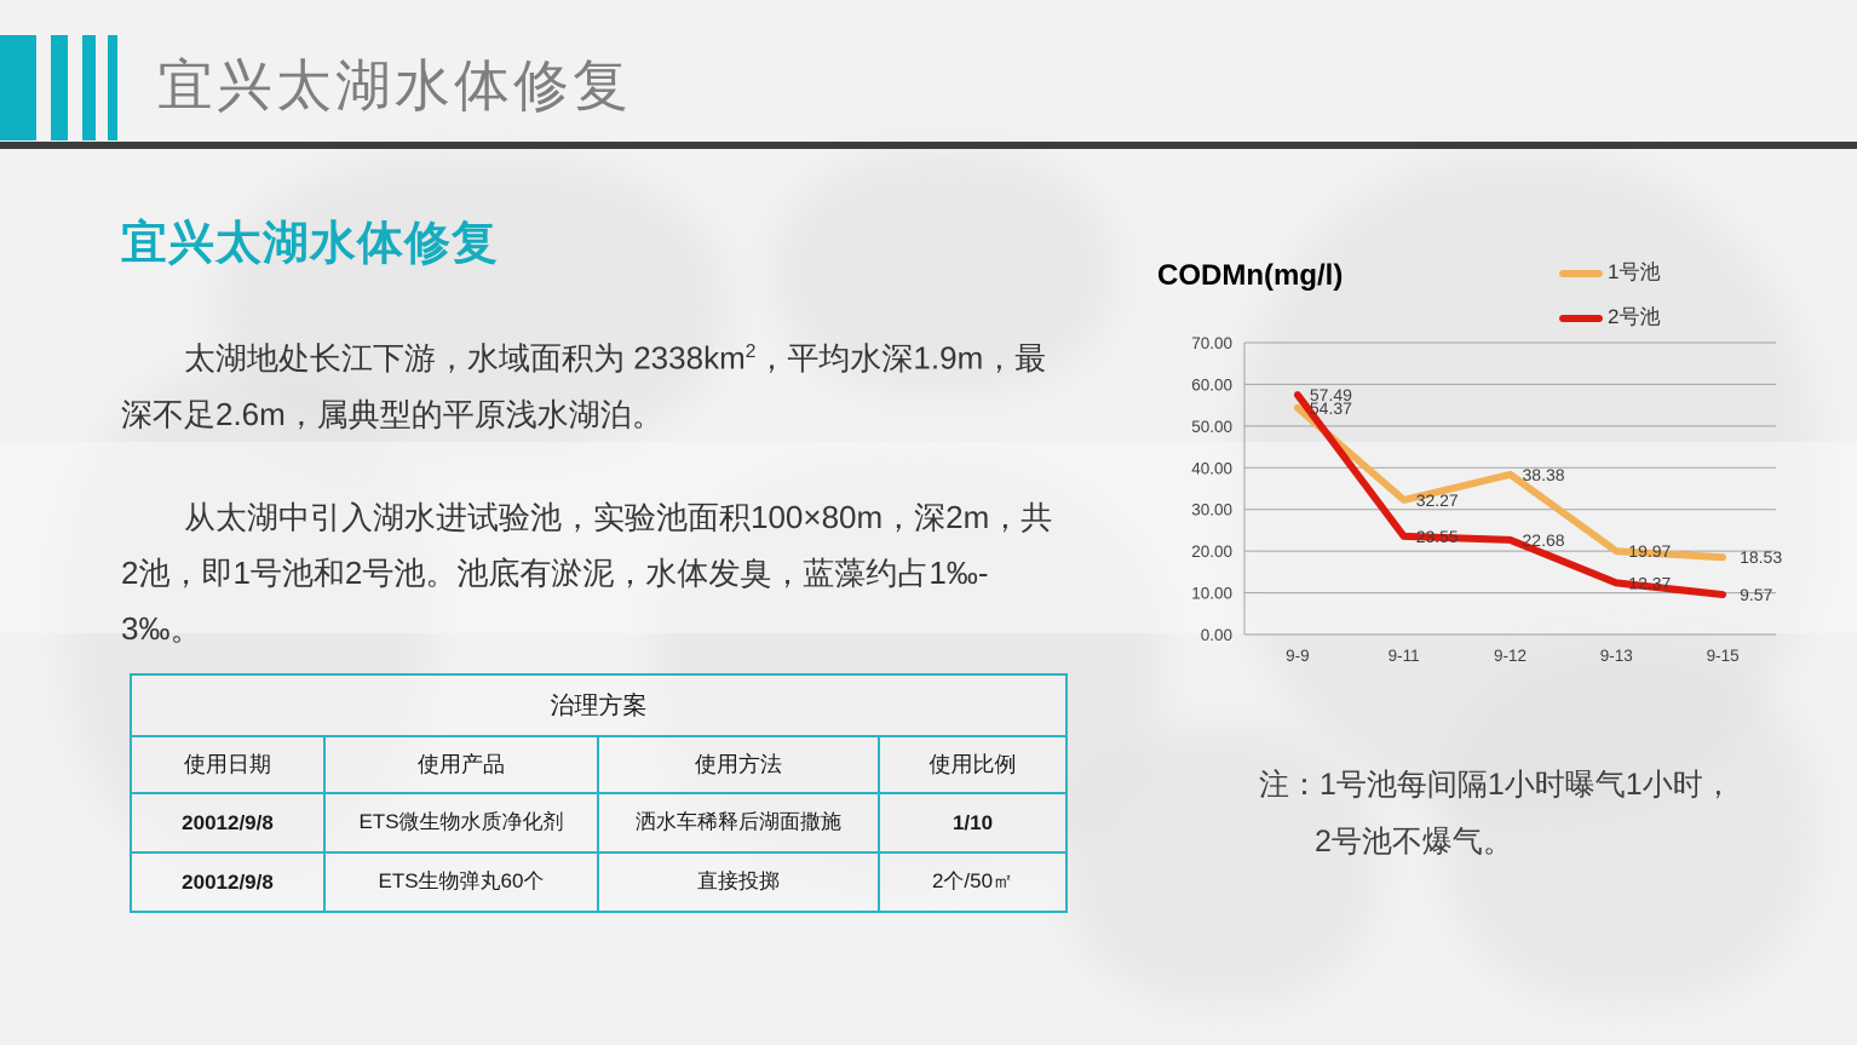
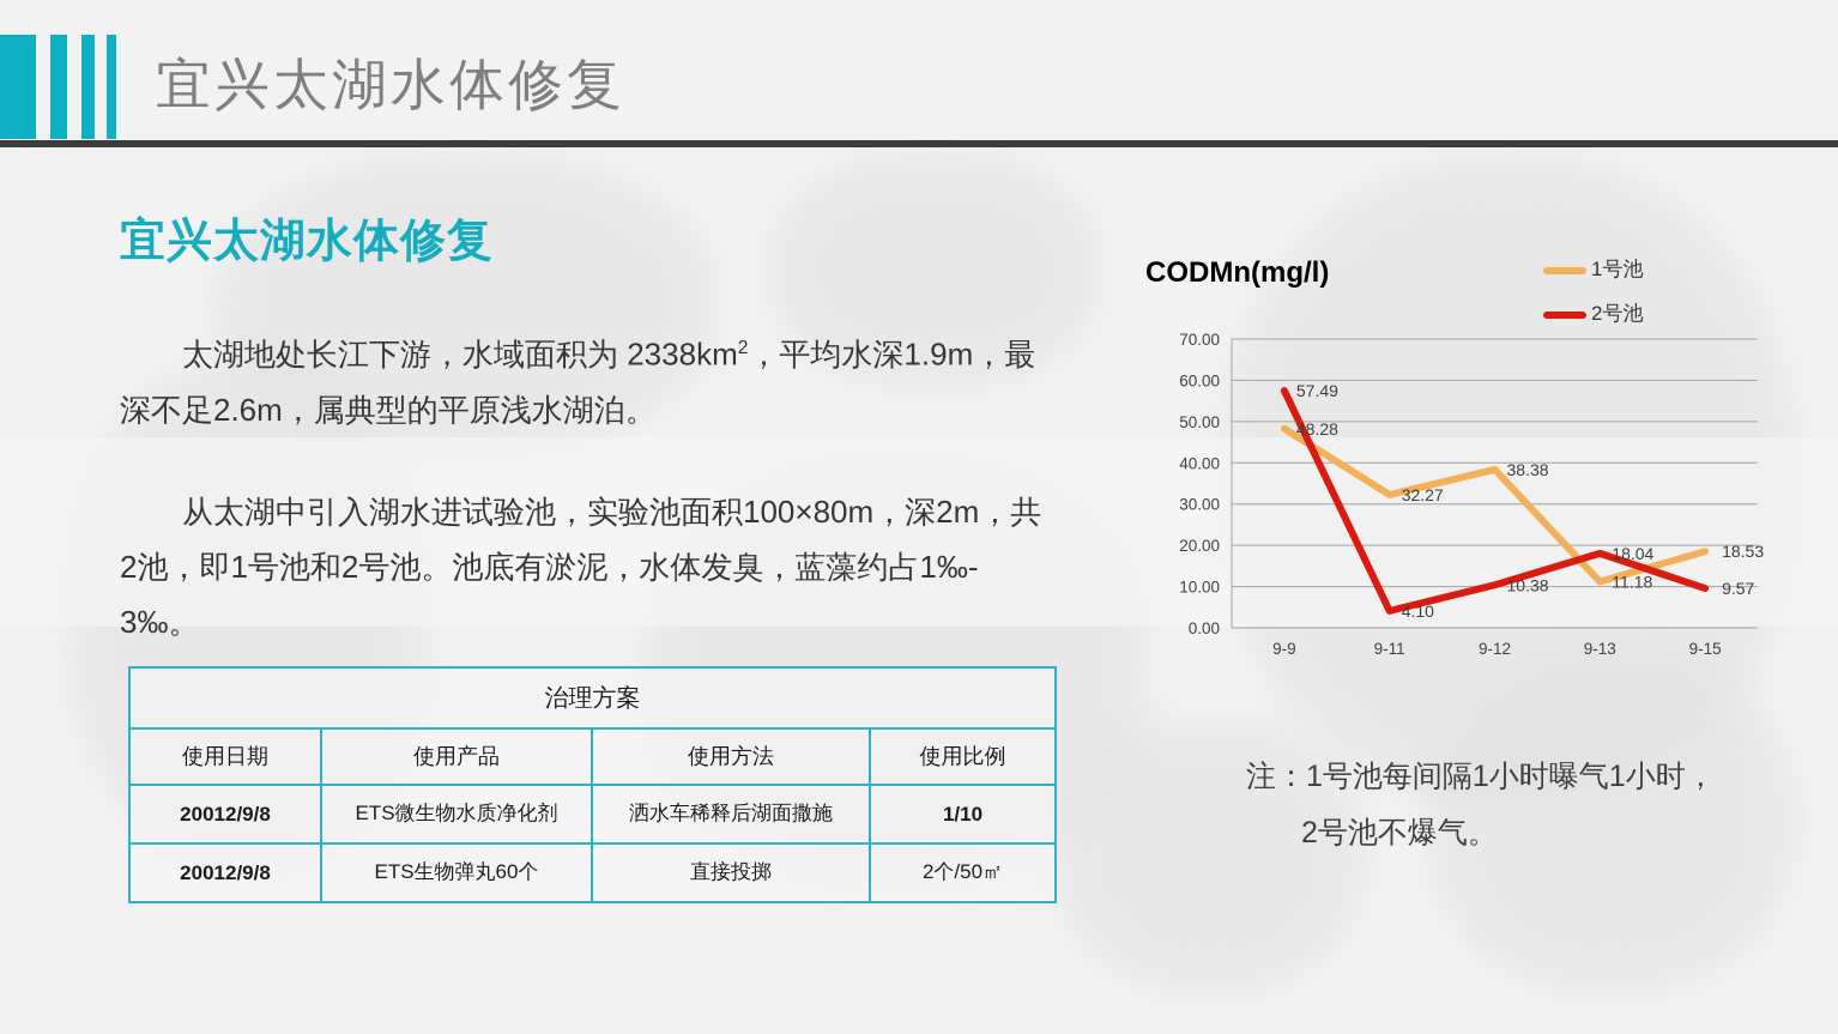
1号池/9-9: 54.37 -> 48.28
2号池/9-11: 23.55 -> 4.10
2号池/9-12: 22.68 -> 10.38
1号池/9-13: 19.97 -> 11.18
2号池/9-13: 12.37 -> 18.04
